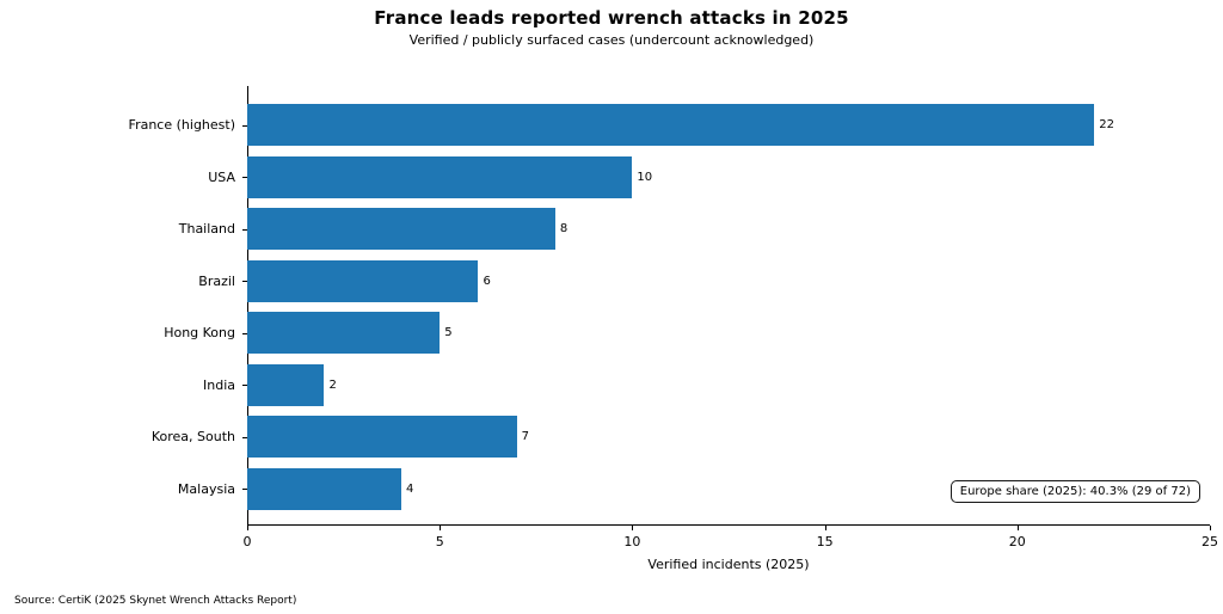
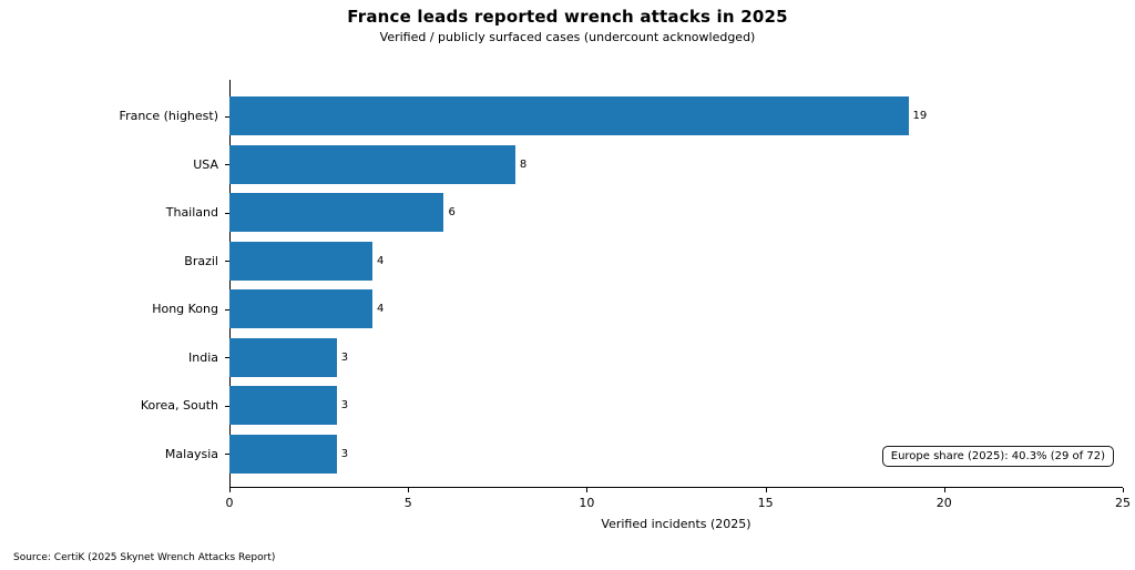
France (highest): 22 -> 19
USA: 10 -> 8
Thailand: 8 -> 6
Brazil: 6 -> 4
Hong Kong: 5 -> 4
India: 2 -> 3
Korea, South: 7 -> 3
Malaysia: 4 -> 3
